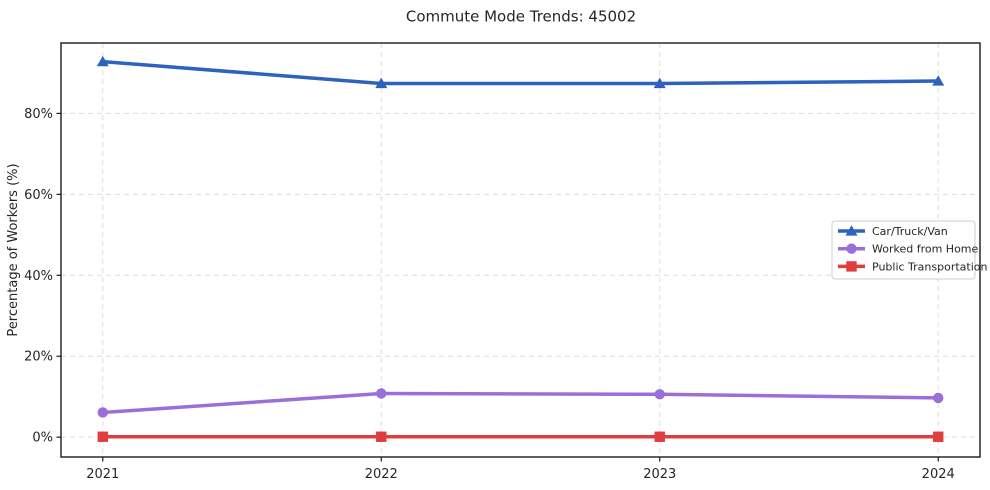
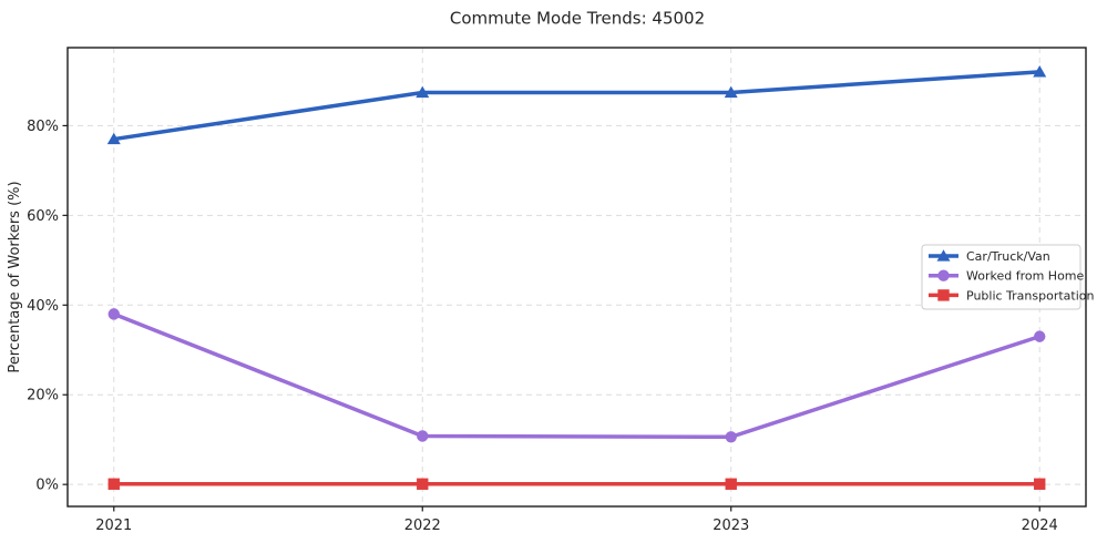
Car/Truck/Van/2021: 93% -> 77%
Worked from Home/2021: 6% -> 38%
Car/Truck/Van/2024: 88% -> 92%
Worked from Home/2024: 10% -> 33%
